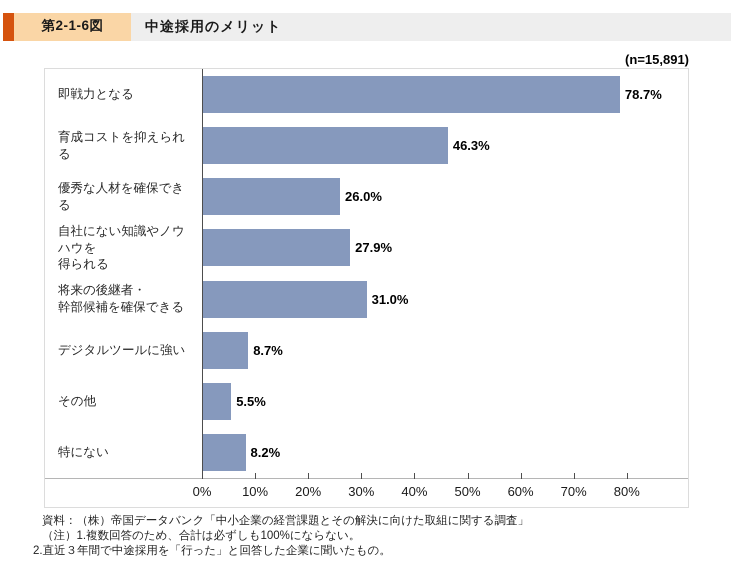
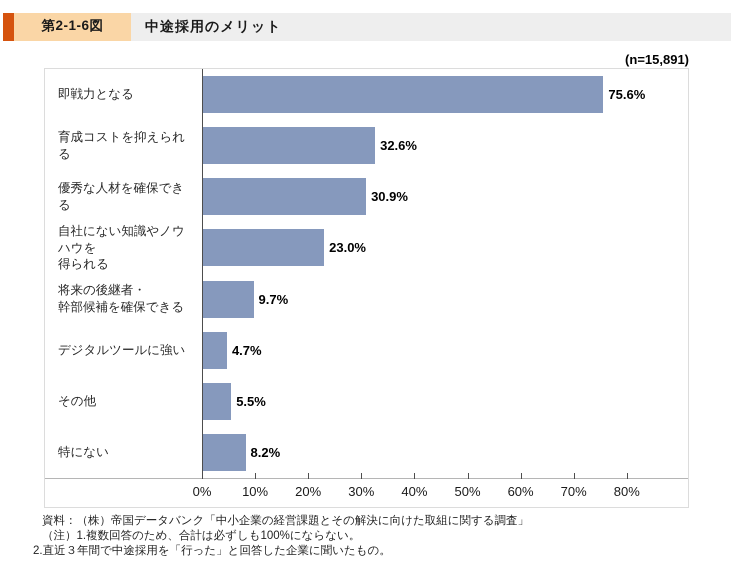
即戦力となる: 78.7% -> 75.6%
育成コストを抑えられる: 46.3% -> 32.6%
優秀な人材を確保できる: 26.0% -> 30.9%
自社にない知識やノウハウを 得られる: 27.9% -> 23.0%
将来の後継者・ 幹部候補を確保できる: 31.0% -> 9.7%
デジタルツールに強い: 8.7% -> 4.7%
